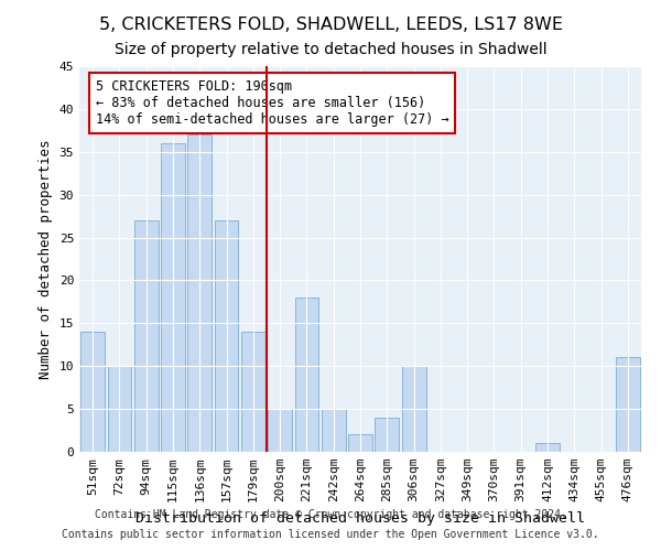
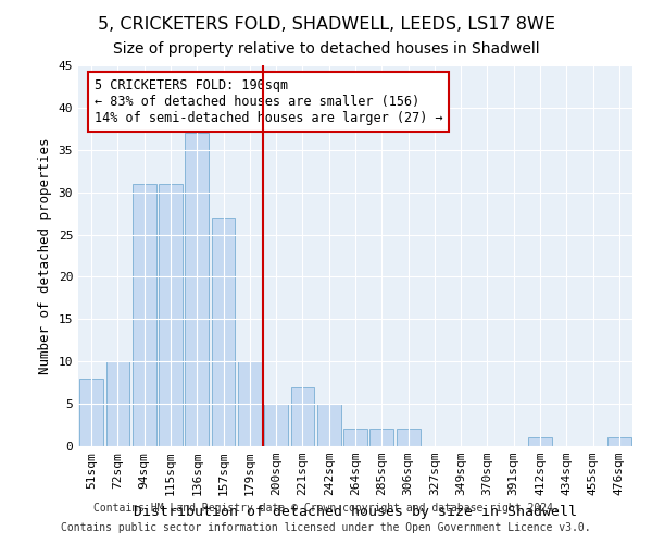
51sqm: 14 -> 8
94sqm: 27 -> 31
115sqm: 36 -> 31
179sqm: 14 -> 10
221sqm: 18 -> 7
285sqm: 4 -> 2
306sqm: 10 -> 2
476sqm: 11 -> 1
